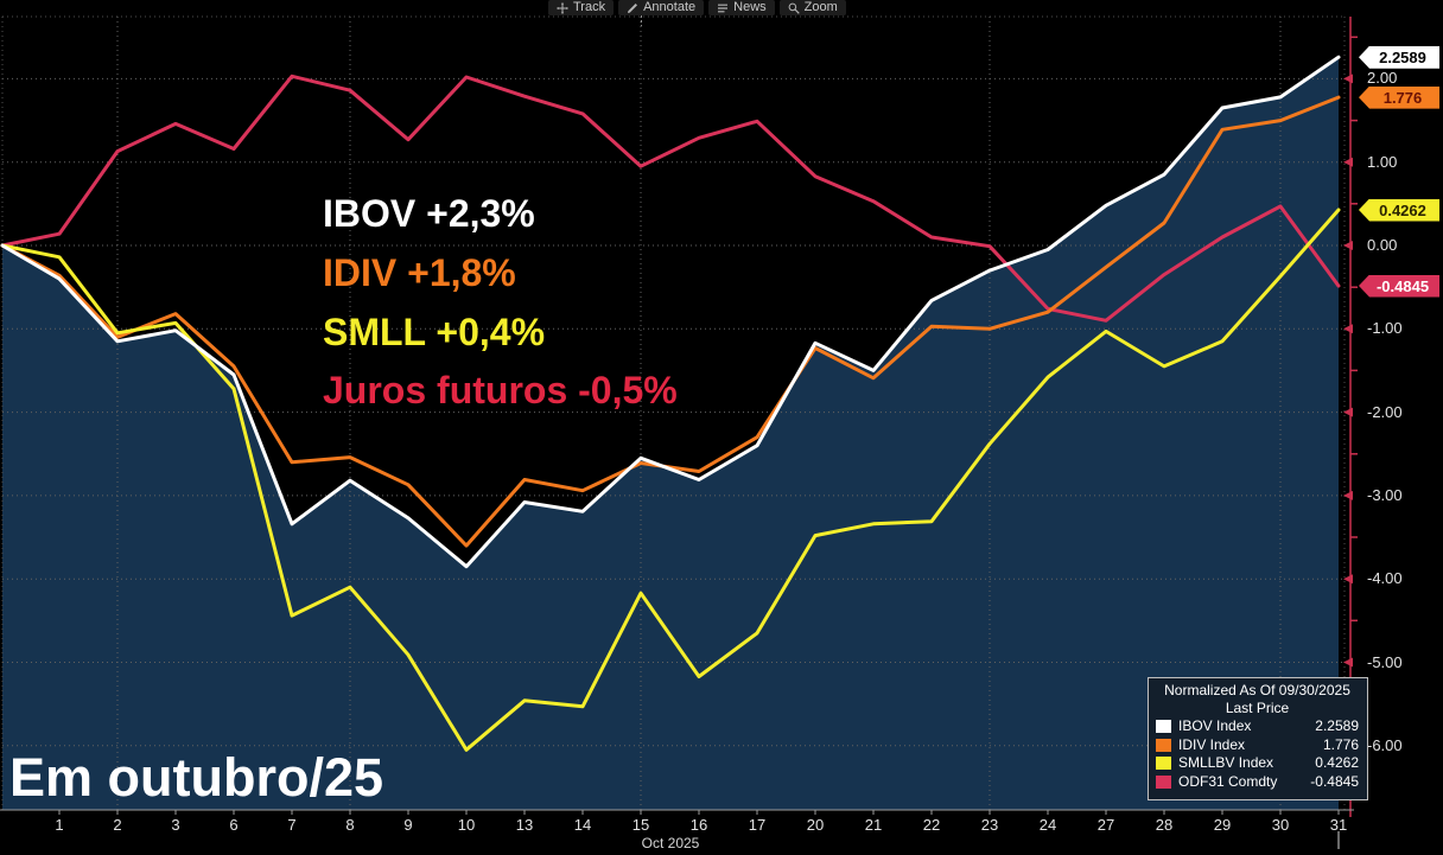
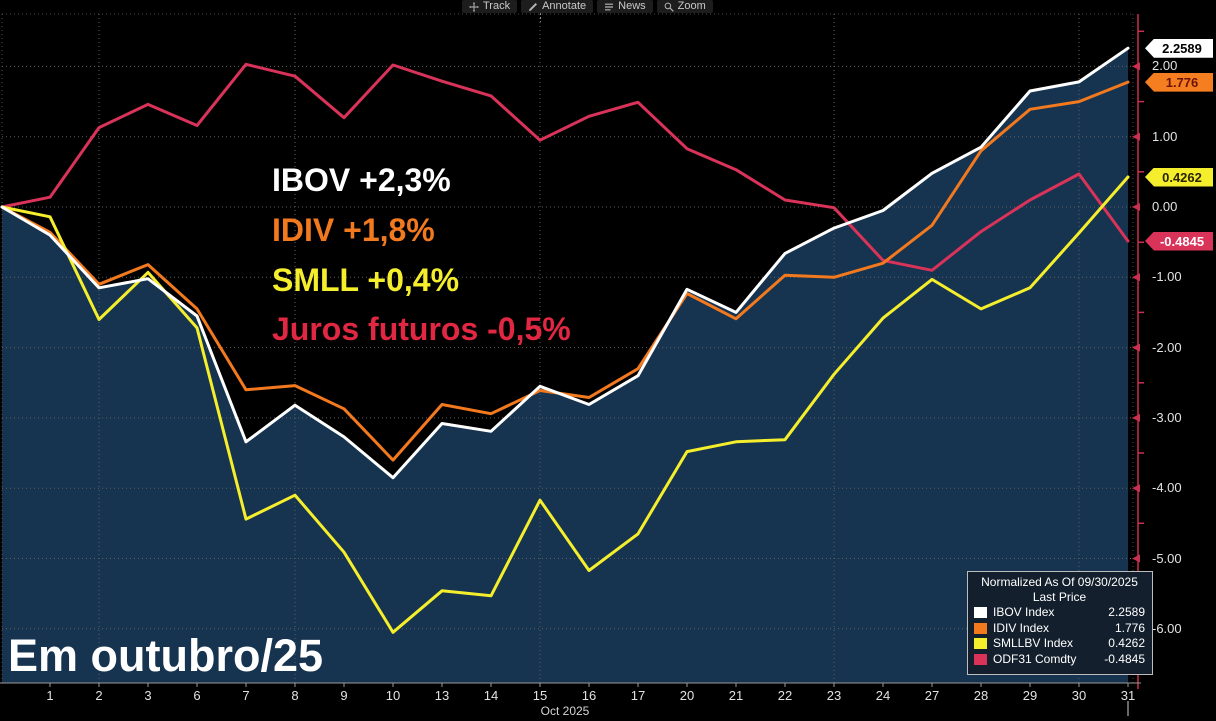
SMLLBV Index/2: -1.1 -> -1.6
IDIV Index/28: 0.3 -> 0.8
